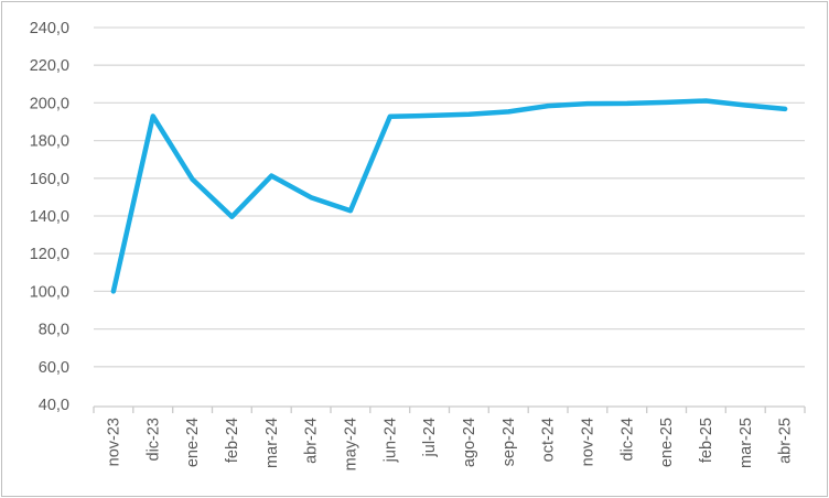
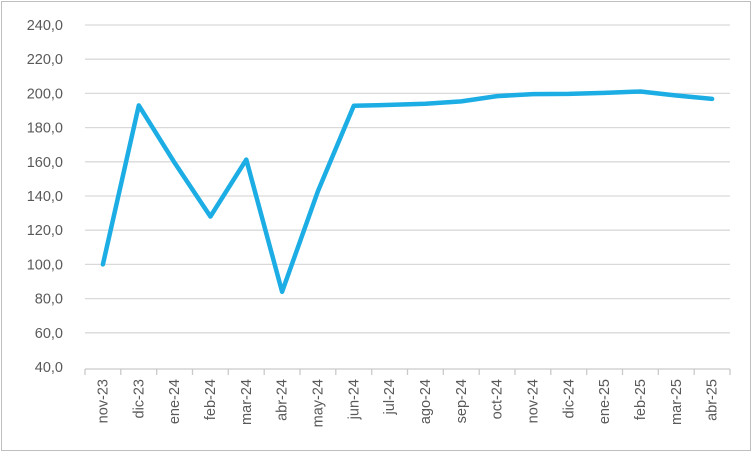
feb-24: 140 -> 128
abr-24: 150 -> 84
